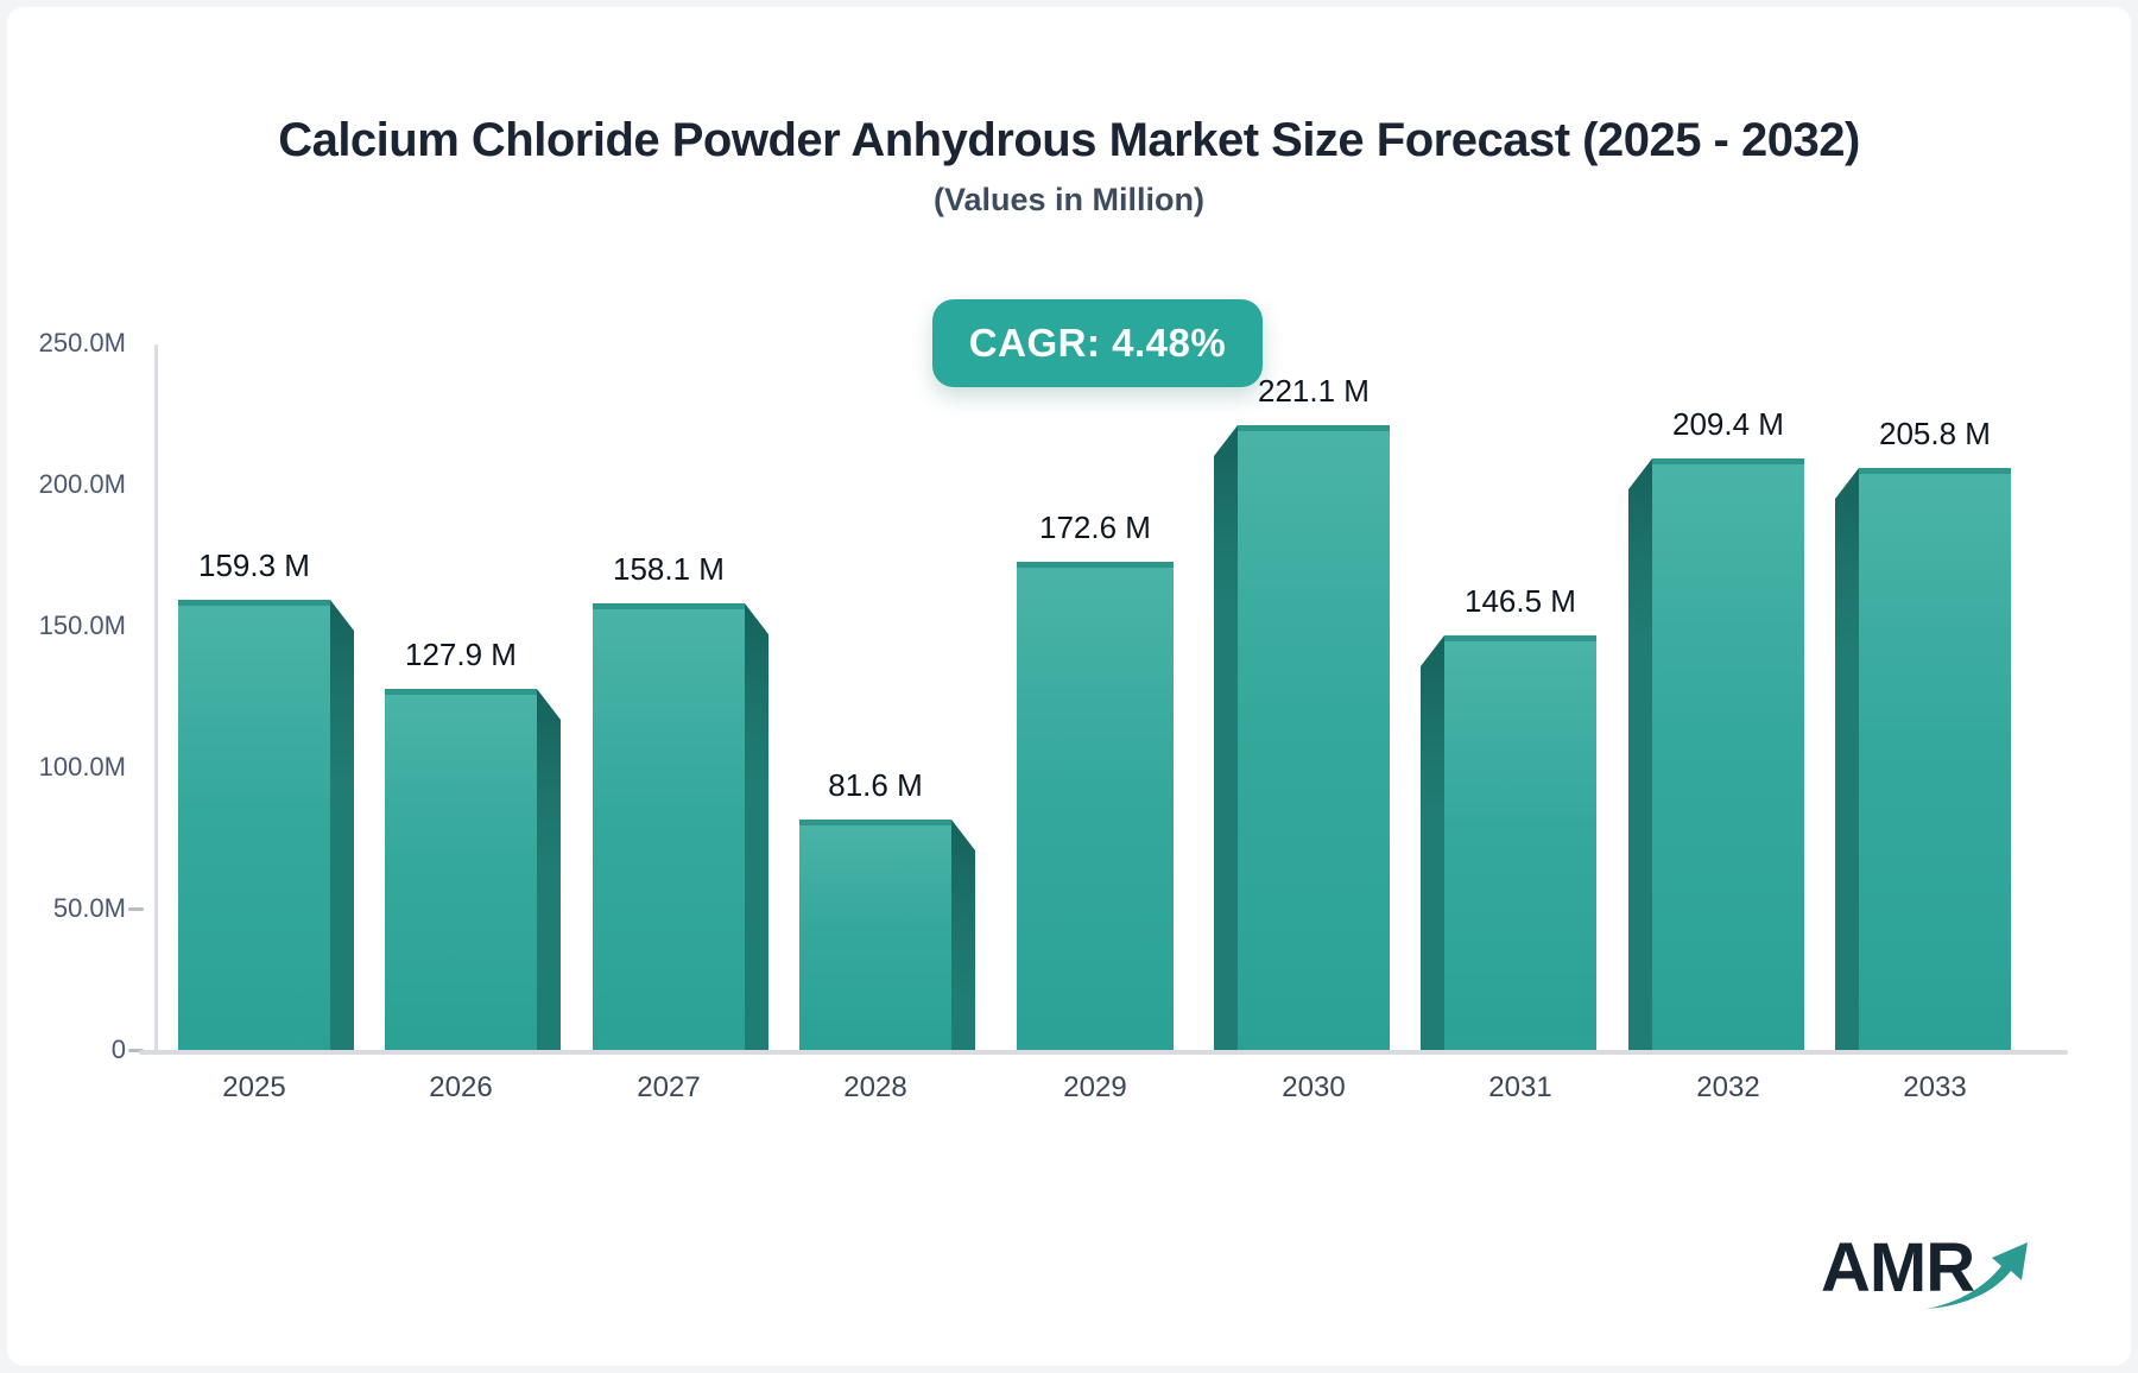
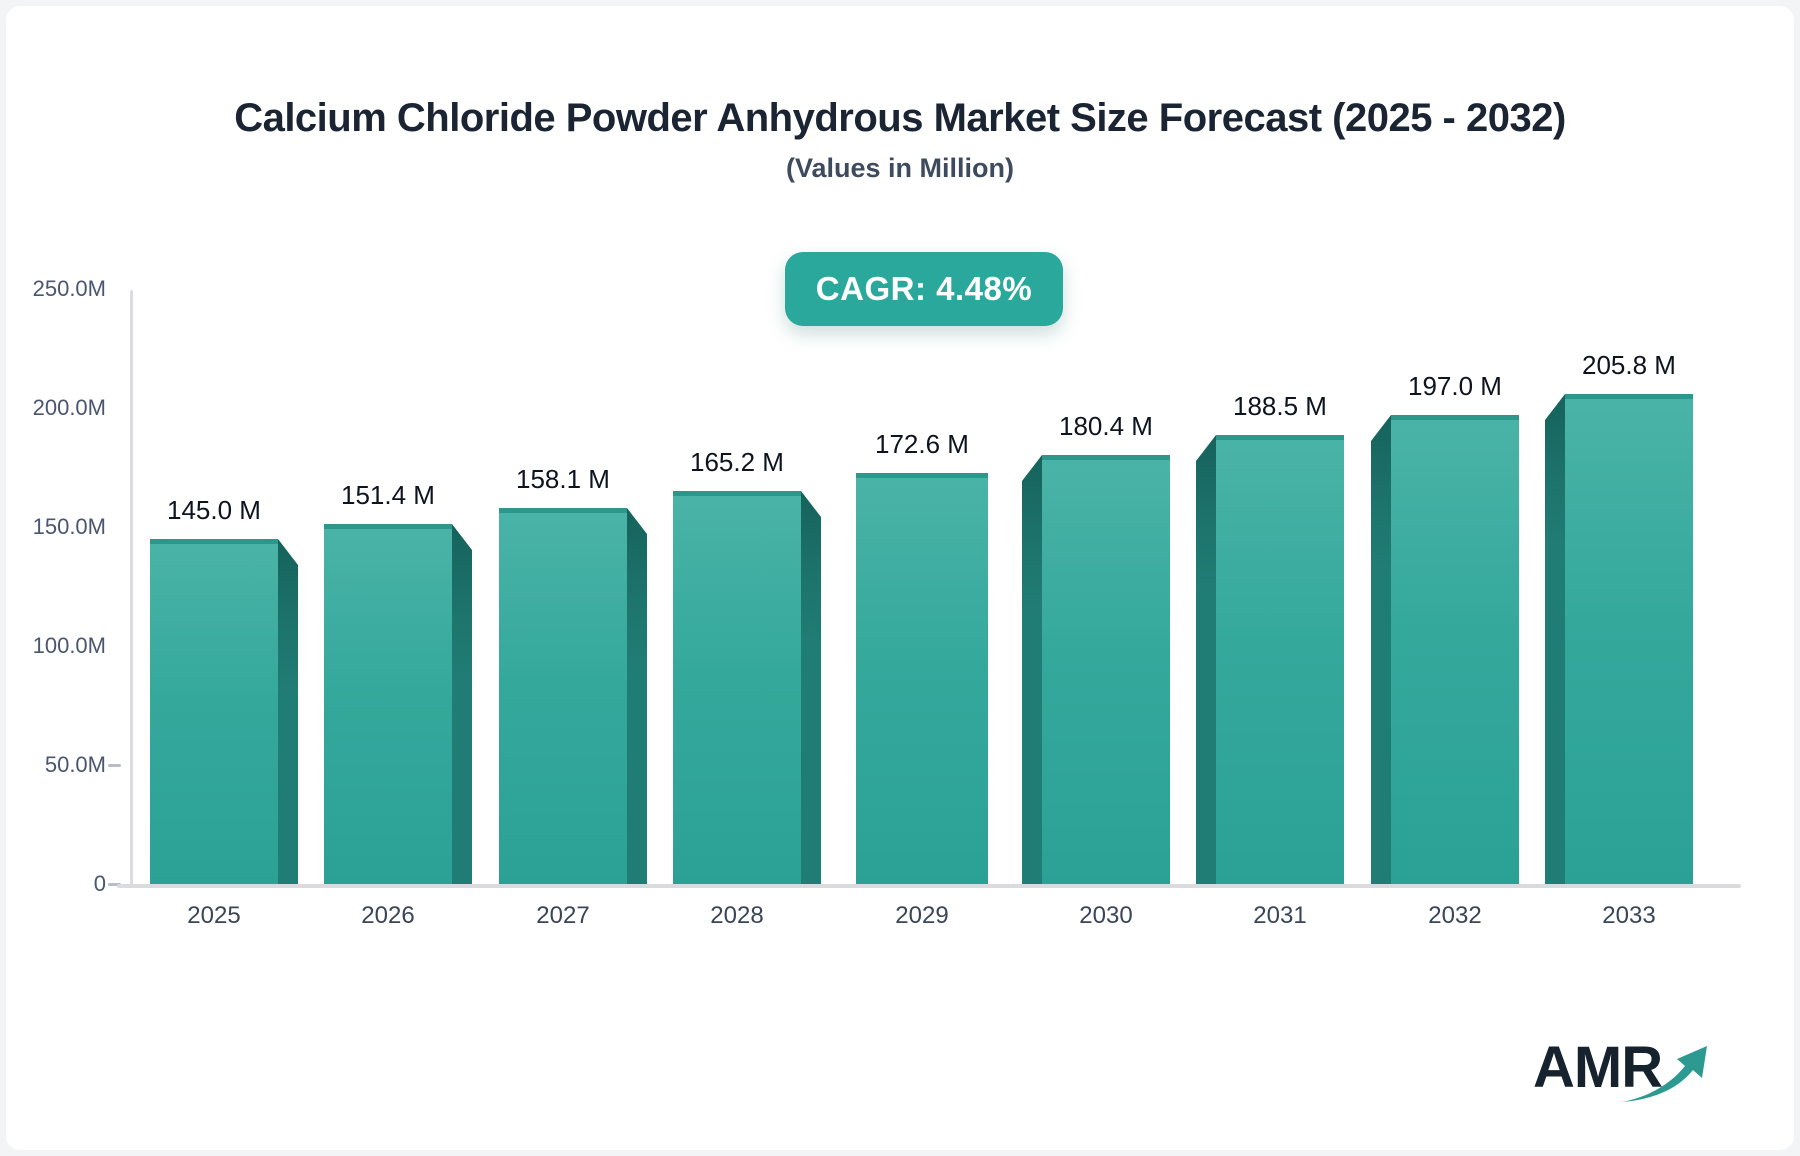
2025: 159.3 -> 145.0
2026: 127.9 -> 151.4
2028: 81.6 -> 165.2
2030: 221.1 -> 180.4
2031: 146.5 -> 188.5
2032: 209.4 -> 197.0
